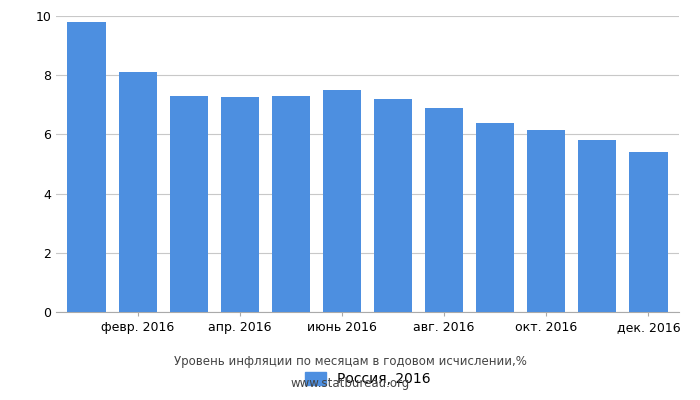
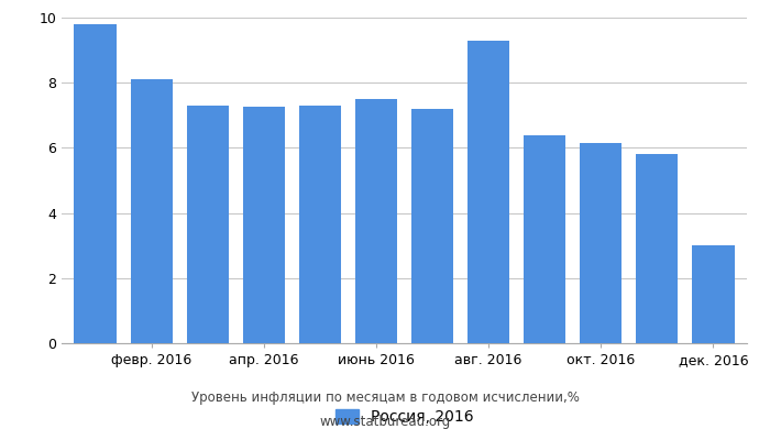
авг. 2016: 6.90 -> 9.30
дек. 2016: 5.40 -> 3.00
